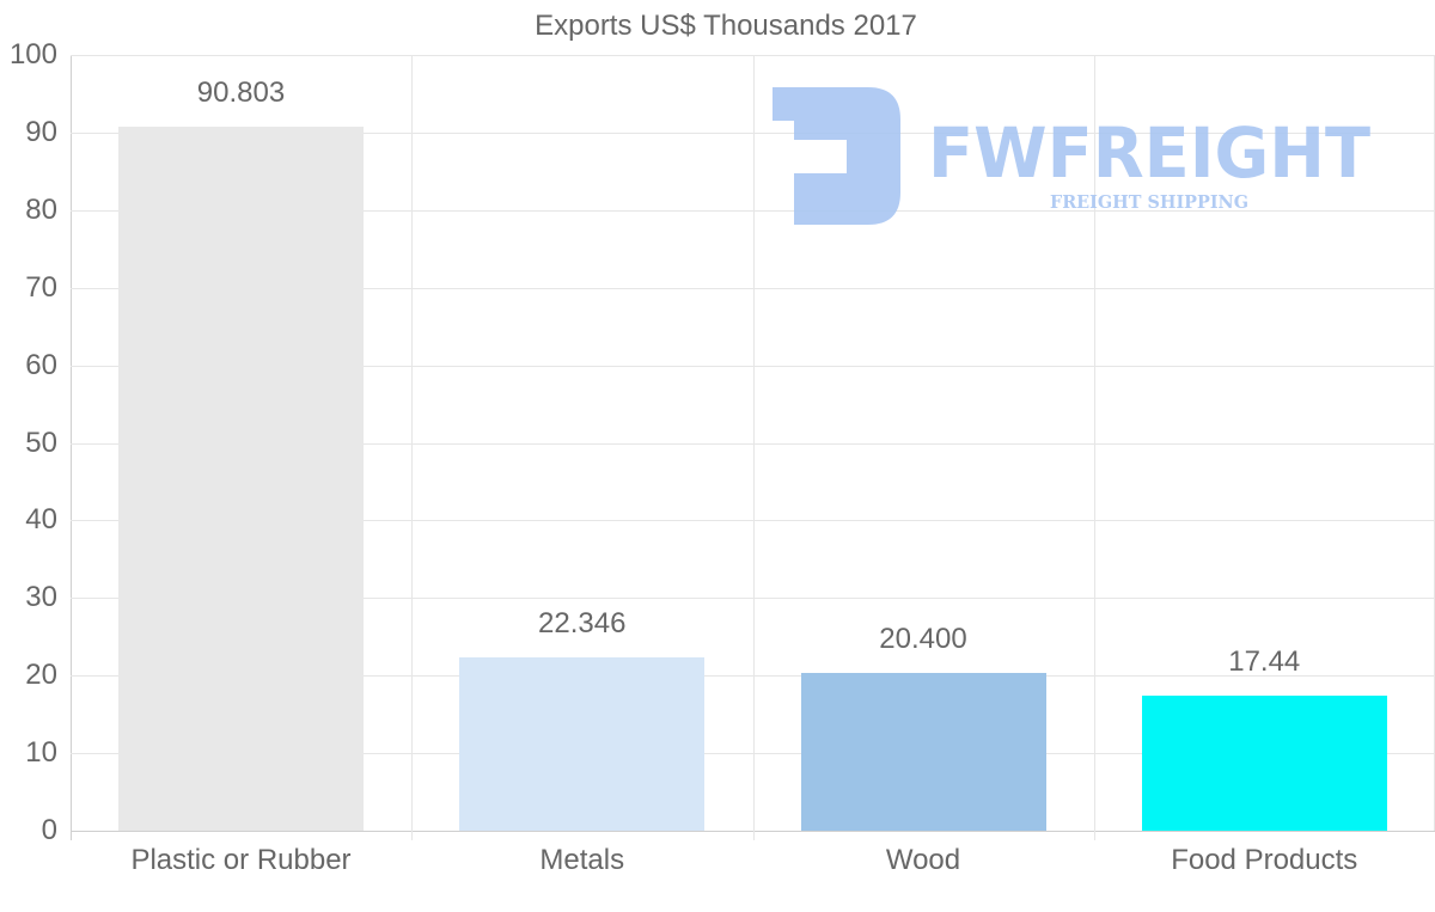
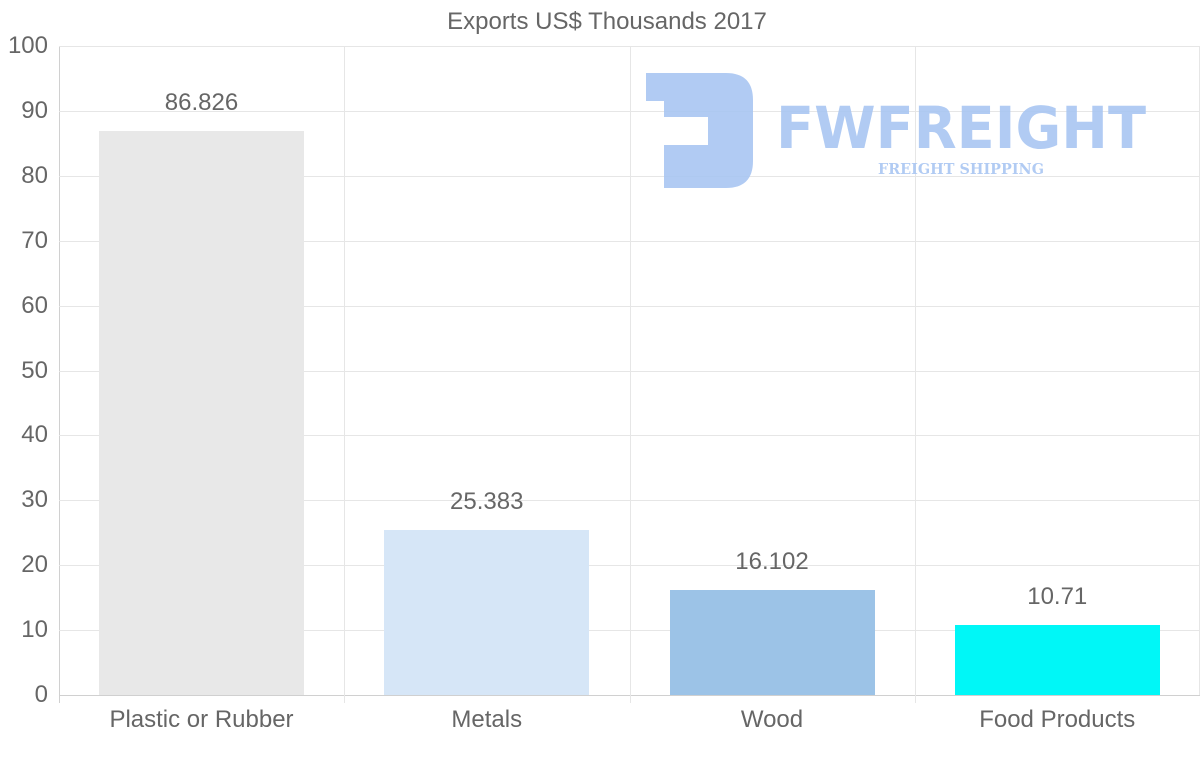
Plastic or Rubber: 90.803 -> 86.826
Metals: 22.346 -> 25.383
Wood: 20.400 -> 16.102
Food Products: 17.44 -> 10.71
